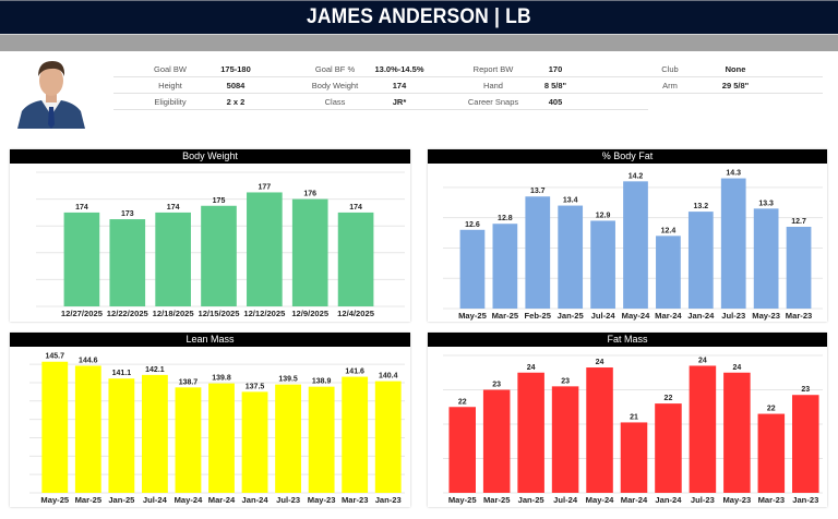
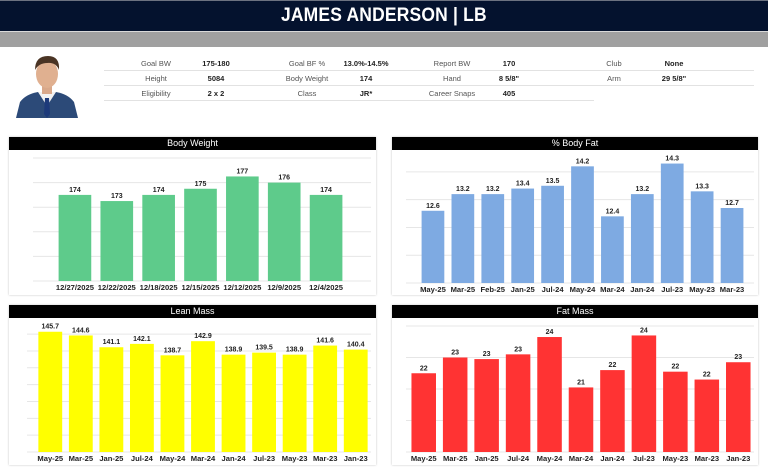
% Body Fat/Mar-25: 12.8 -> 13.2
% Body Fat/Feb-25: 13.7 -> 13.2
% Body Fat/Jul-24: 12.9 -> 13.5
Lean Mass/Mar-24: 139.8 -> 142.9
Lean Mass/Jan-24: 137.5 -> 138.9
Fat Mass/Jan-25: 24 -> 23
Fat Mass/May-23: 24 -> 22
